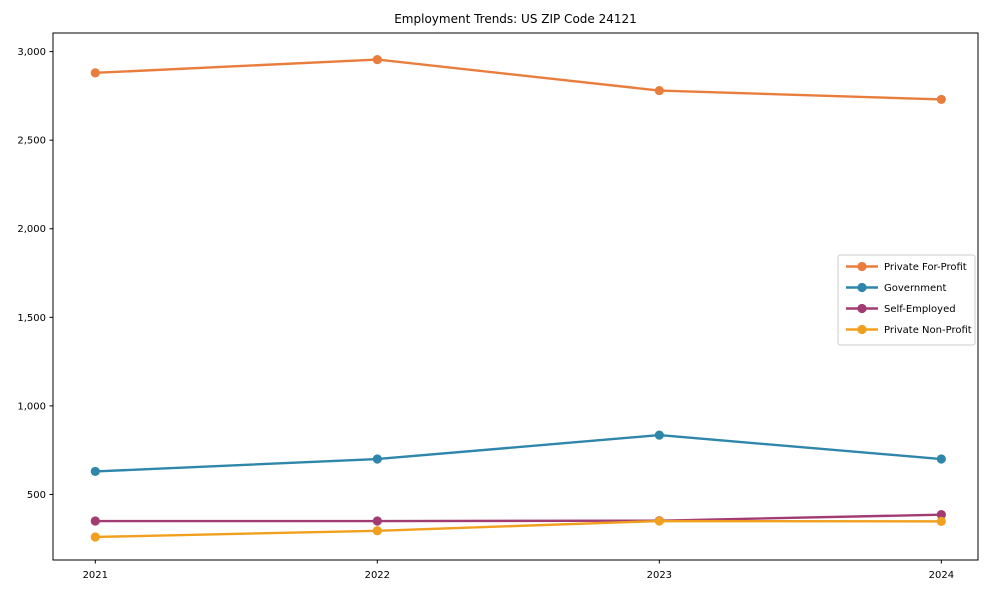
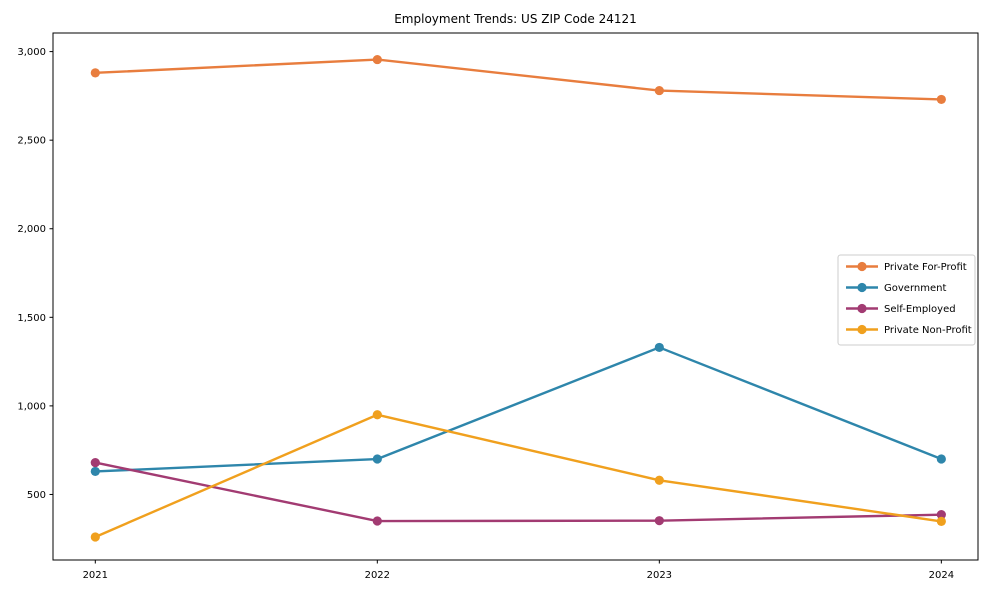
Self-Employed/2021: 350 -> 680
Private Non-Profit/2022: 300 -> 950
Government/2023: 840 -> 1330
Private Non-Profit/2023: 350 -> 580
